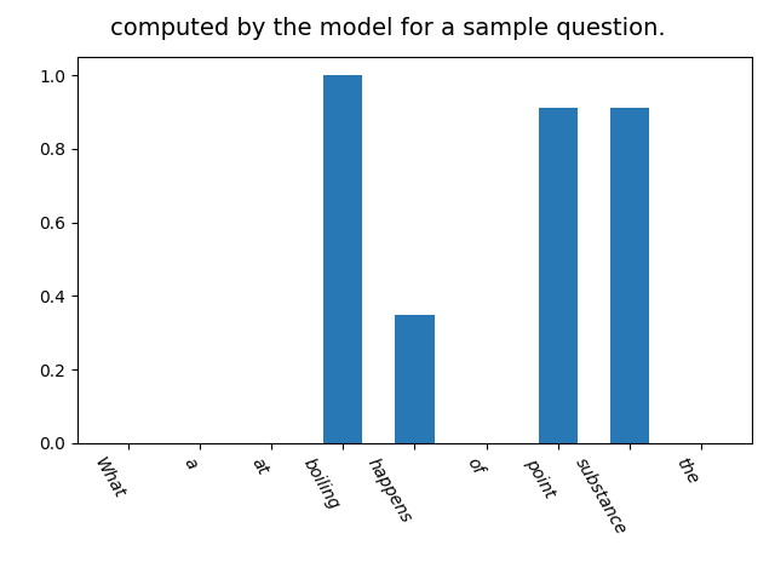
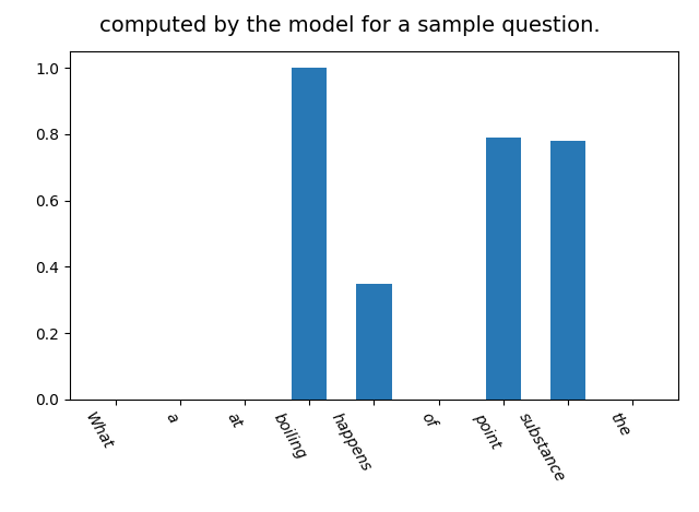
point: 0.91 -> 0.79
substance: 0.91 -> 0.78
